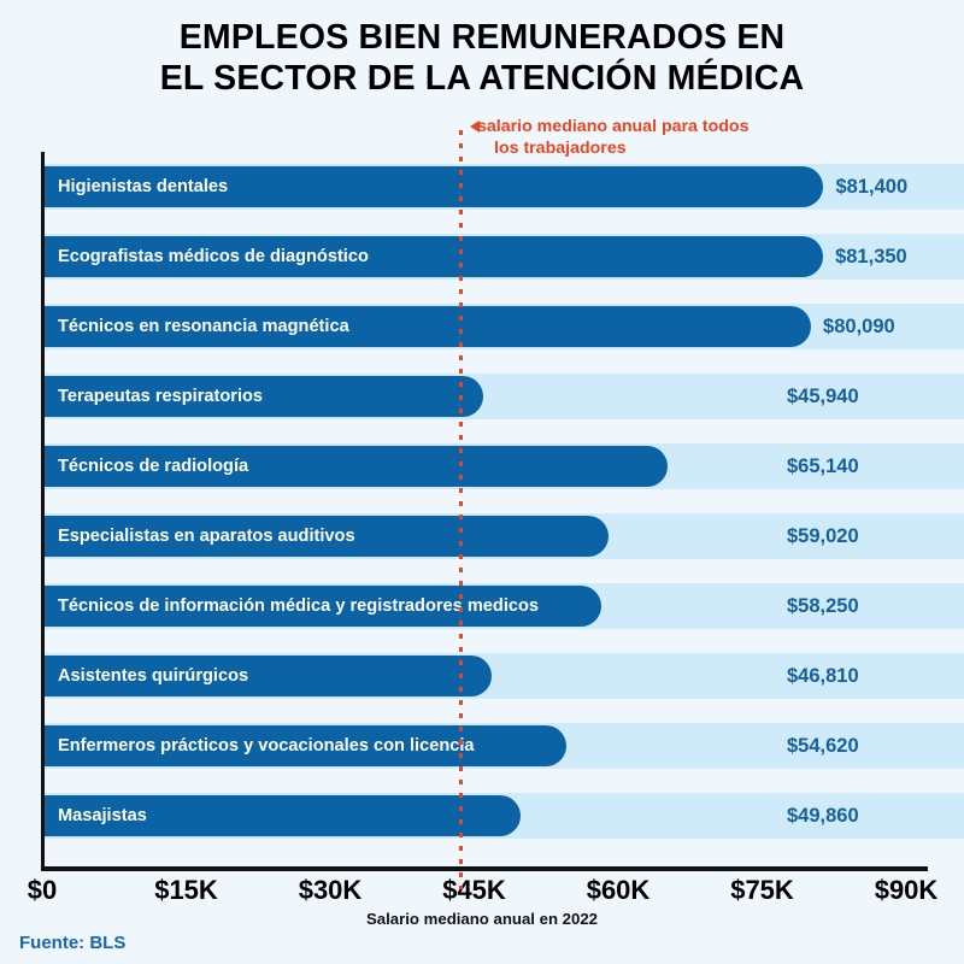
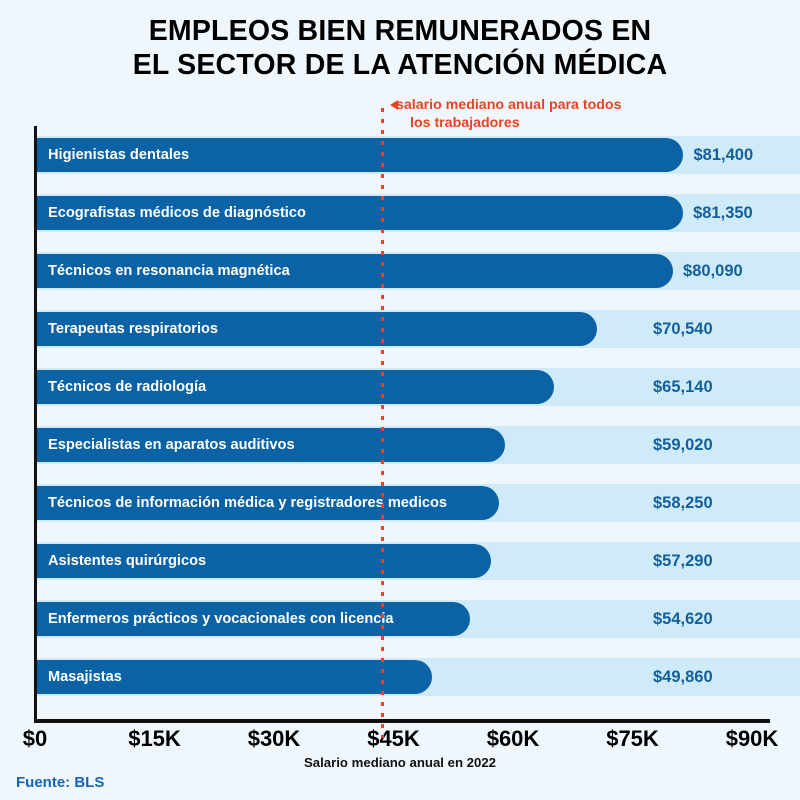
Terapeutas respiratorios: $45,940 -> $70,540
Asistentes quirúrgicos: $46,810 -> $57,290
